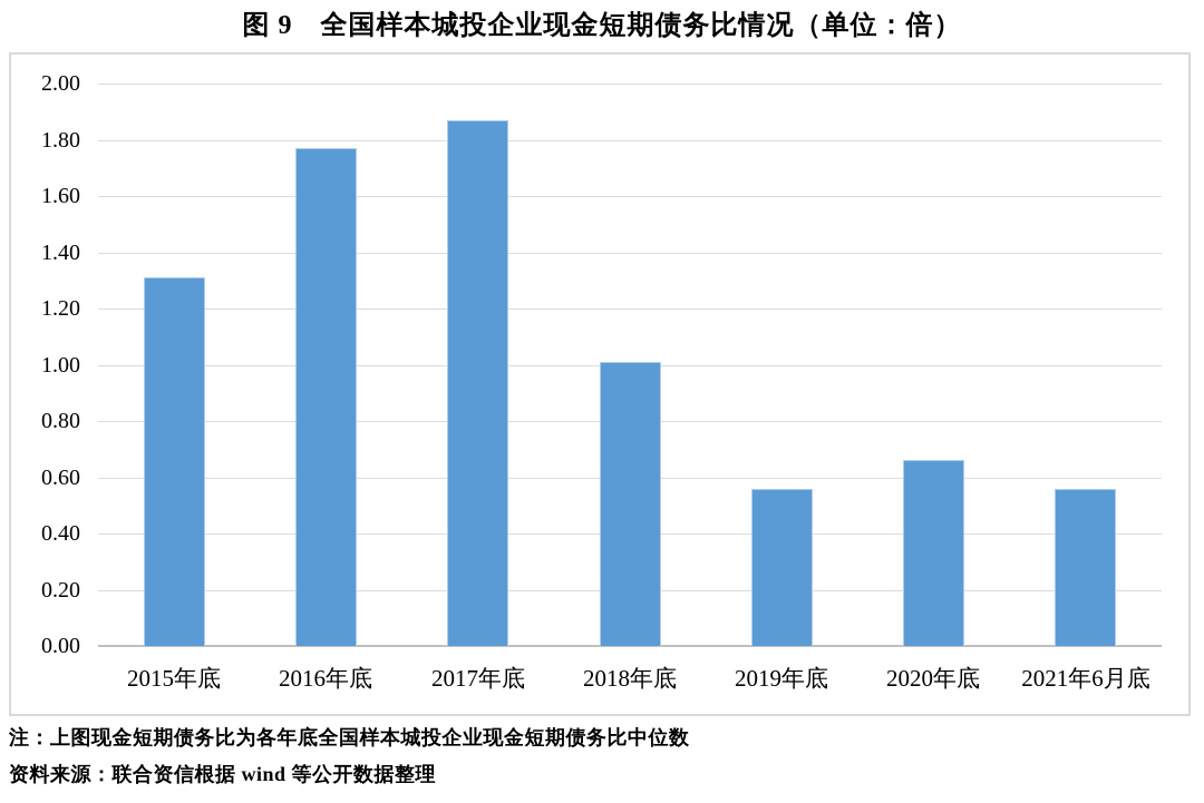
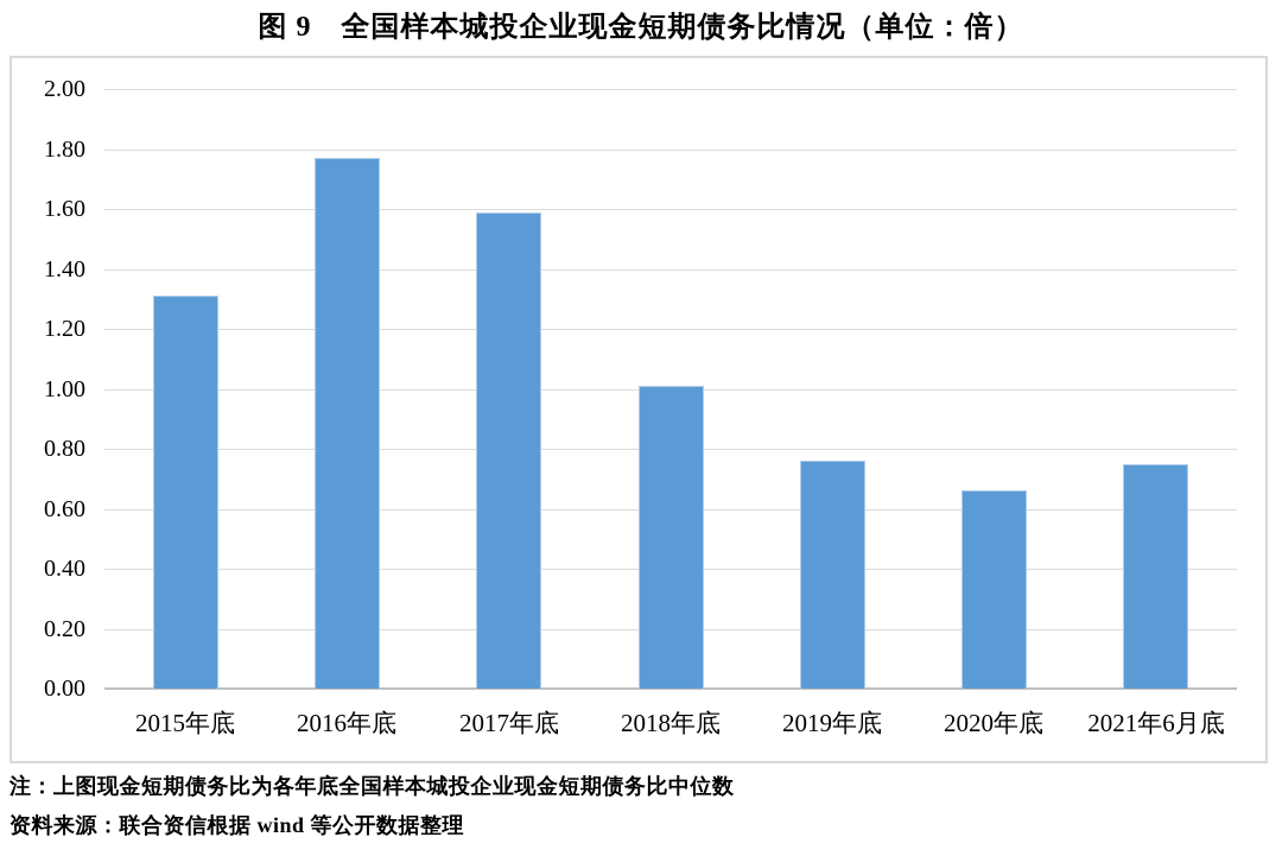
2017年底: 1.87 -> 1.59
2019年底: 0.56 -> 0.76
2021年6月底: 0.56 -> 0.75
